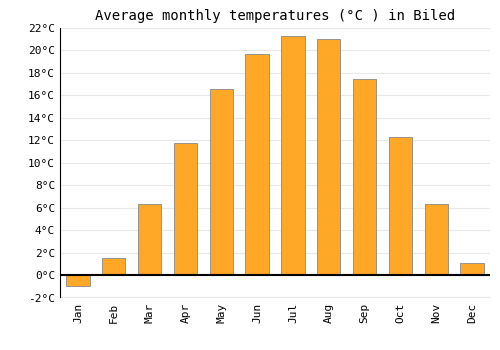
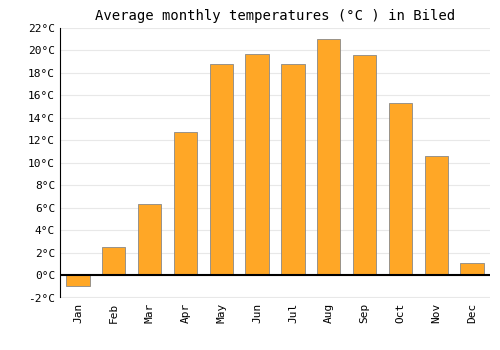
Feb: 1.5°C -> 2.5°C
Apr: 11.8°C -> 12.7°C
May: 16.6°C -> 18.8°C
Jul: 21.3°C -> 18.8°C
Sep: 17.5°C -> 19.6°C
Oct: 12.3°C -> 15.3°C
Nov: 6.3°C -> 10.6°C
